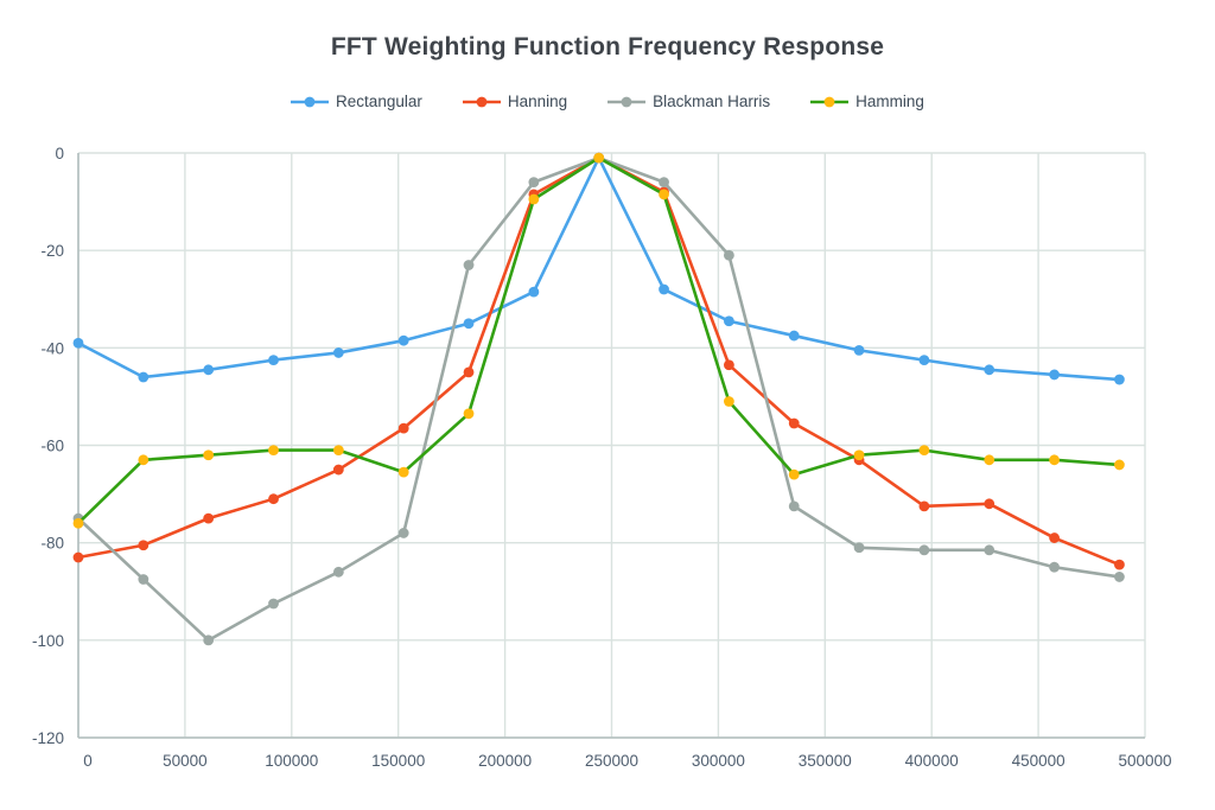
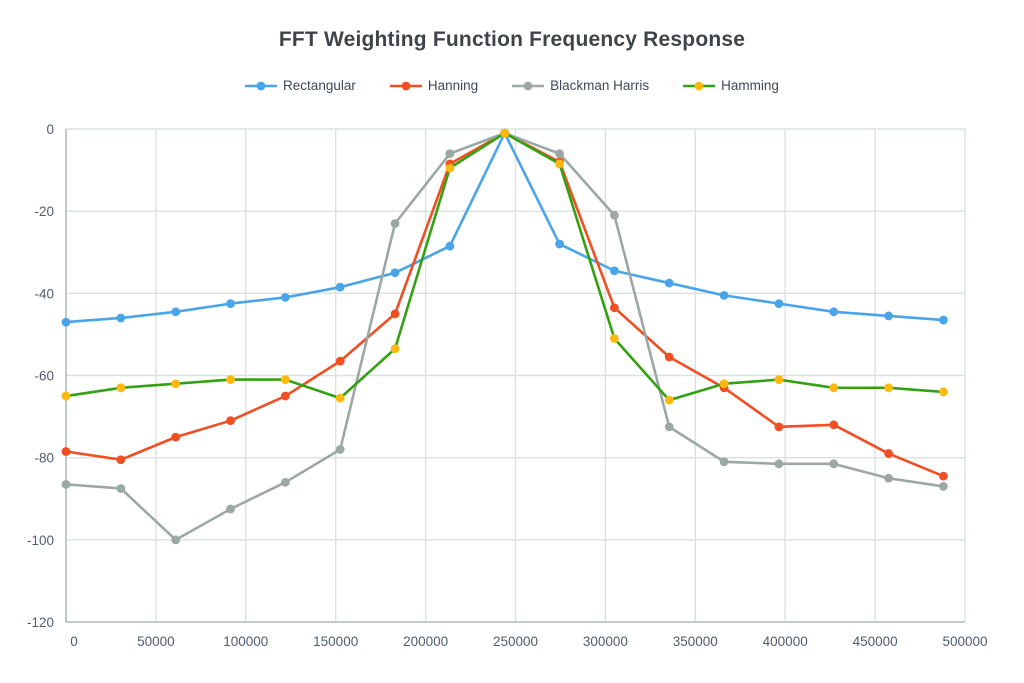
Rectangular/0: -39 -> -47
Hanning/0: -83 -> -78
Blackman Harris/0: -75 -> -86
Hamming/0: -76 -> -65
